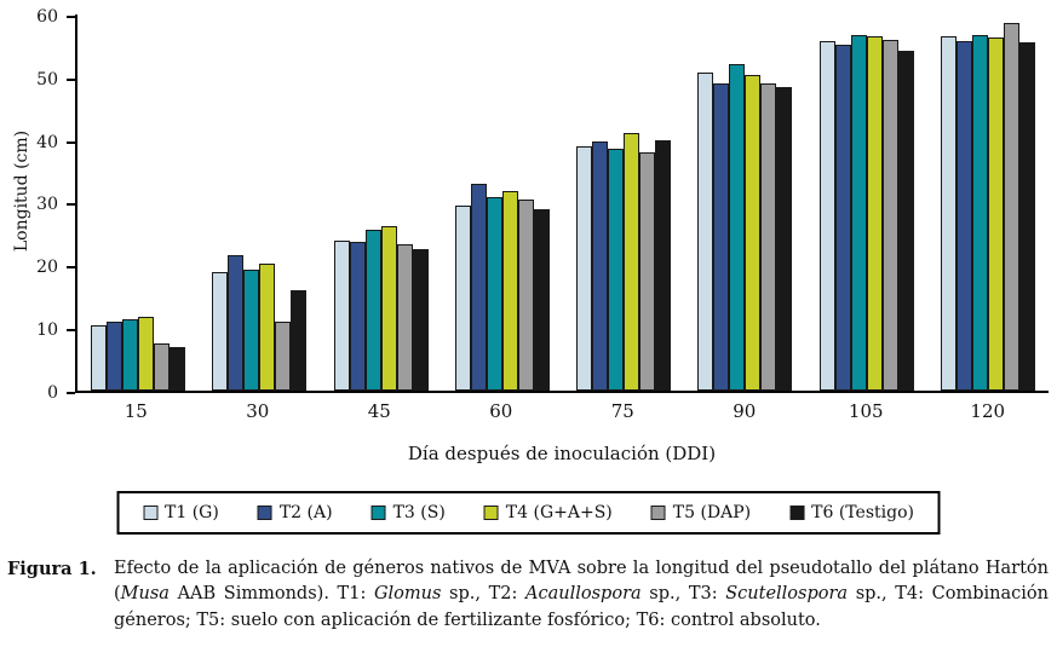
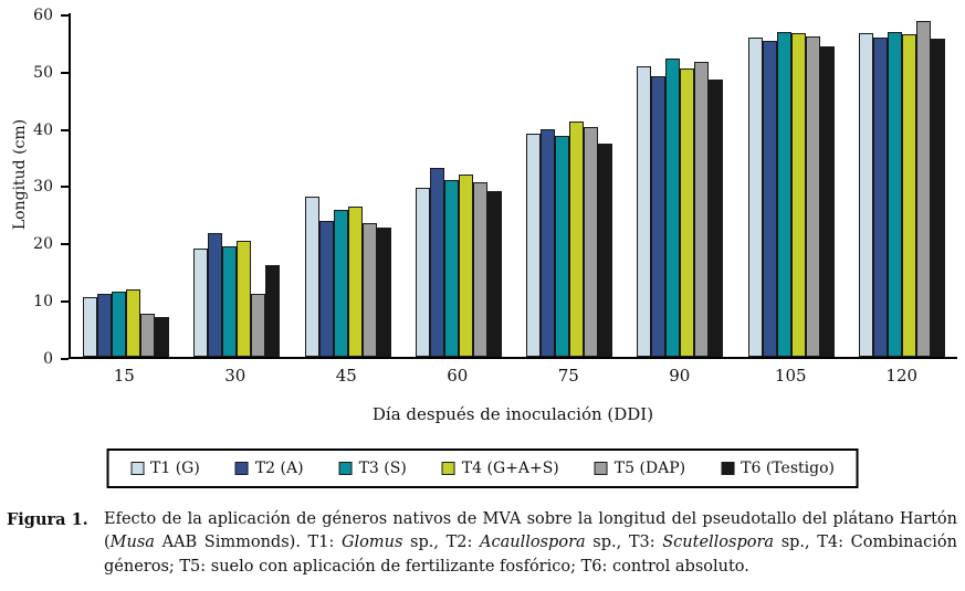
T1 (G)/45: 24 -> 28
T5 (DAP)/75: 38 -> 40
T6 (Testigo)/75: 40 -> 37
T5 (DAP)/90: 49 -> 52
